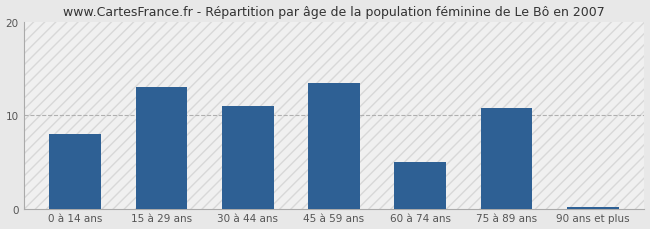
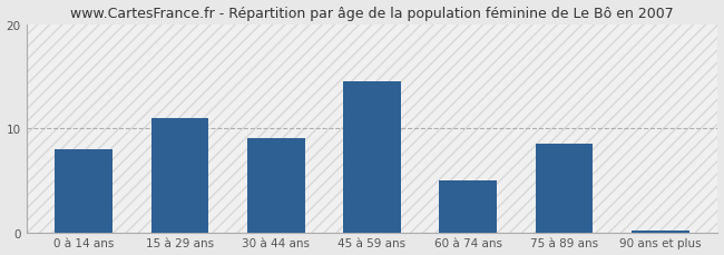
15 à 29 ans: 13.0 -> 11.0
30 à 44 ans: 11.0 -> 9.0
45 à 59 ans: 13.4 -> 14.5
75 à 89 ans: 10.8 -> 8.5
